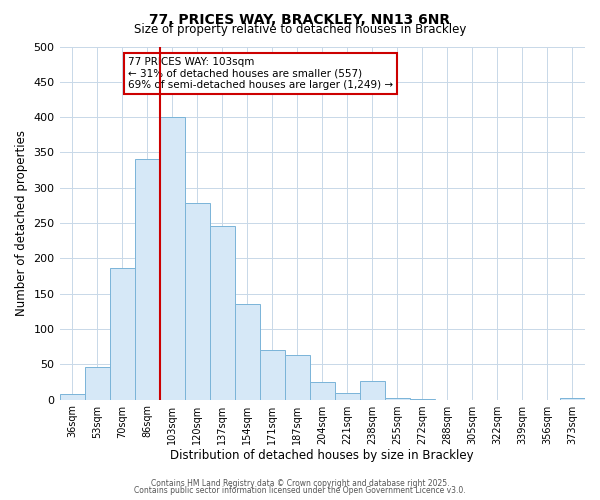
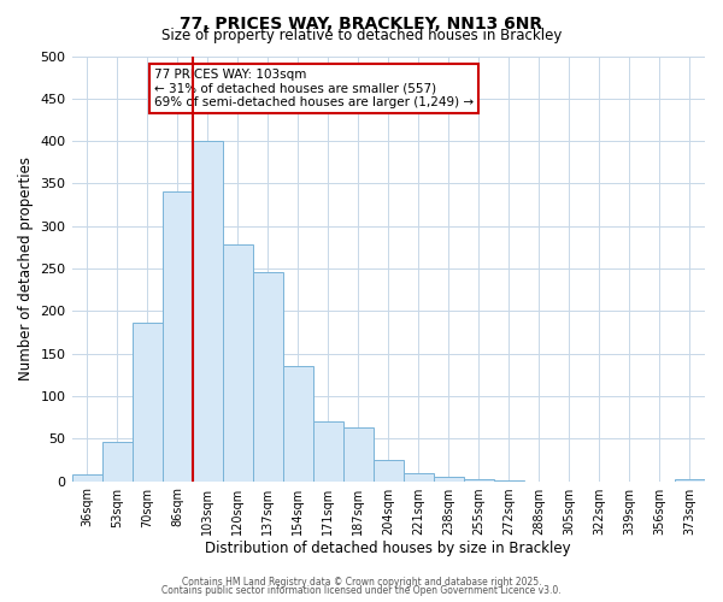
238sqm: 26 -> 5
